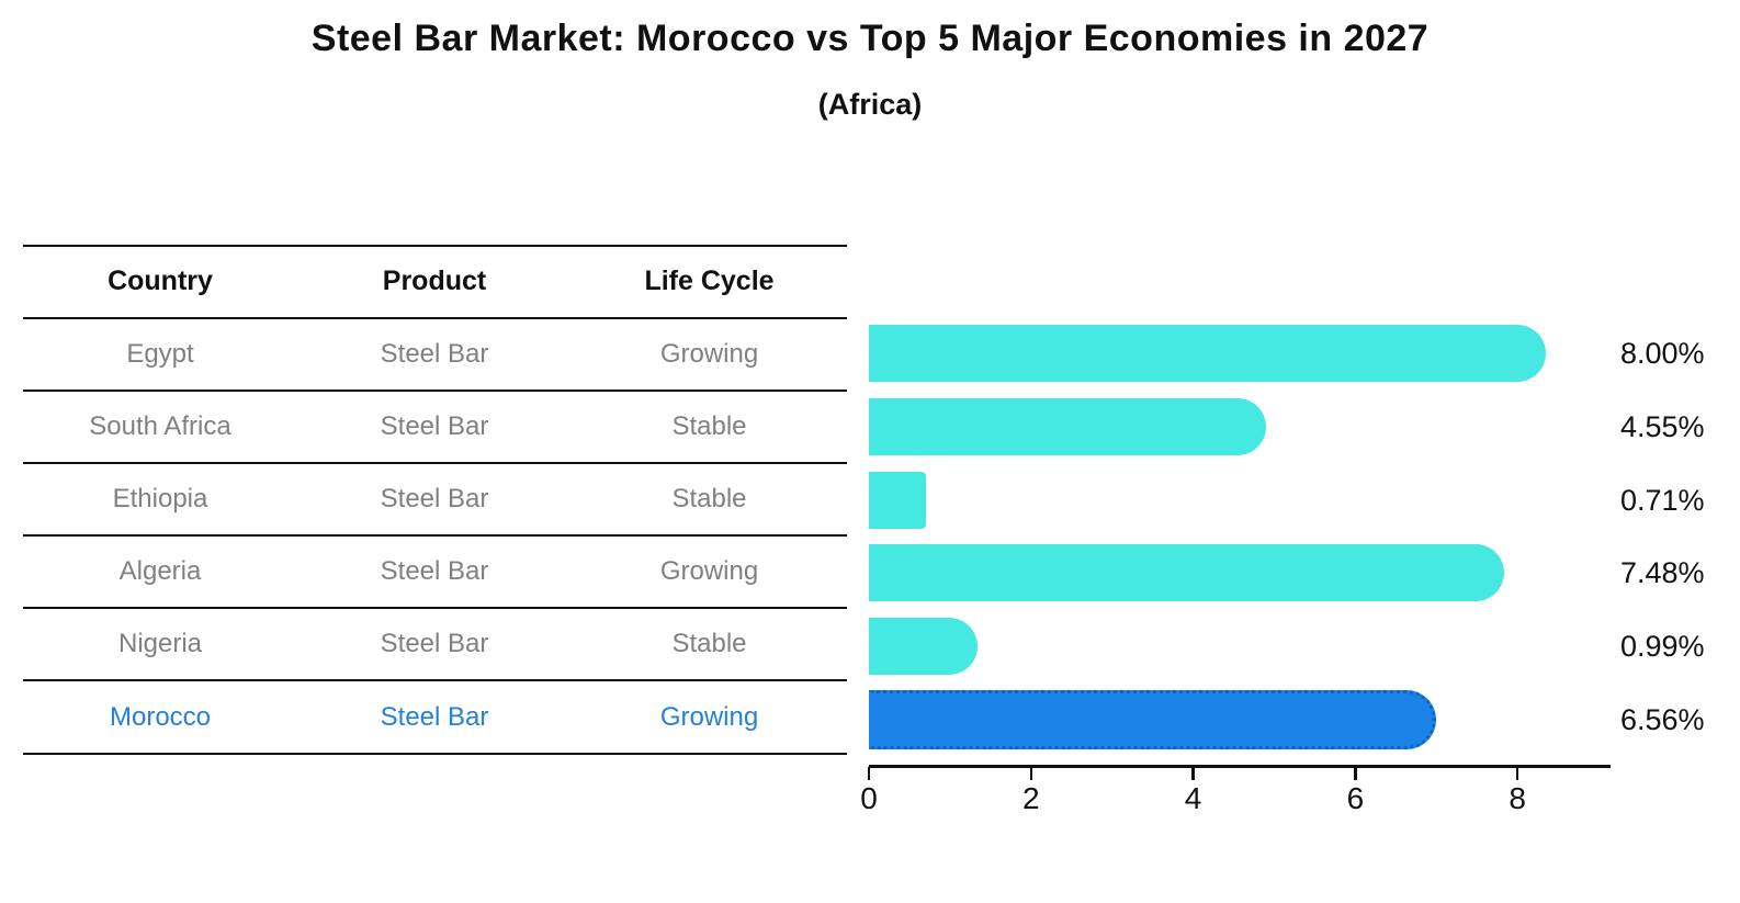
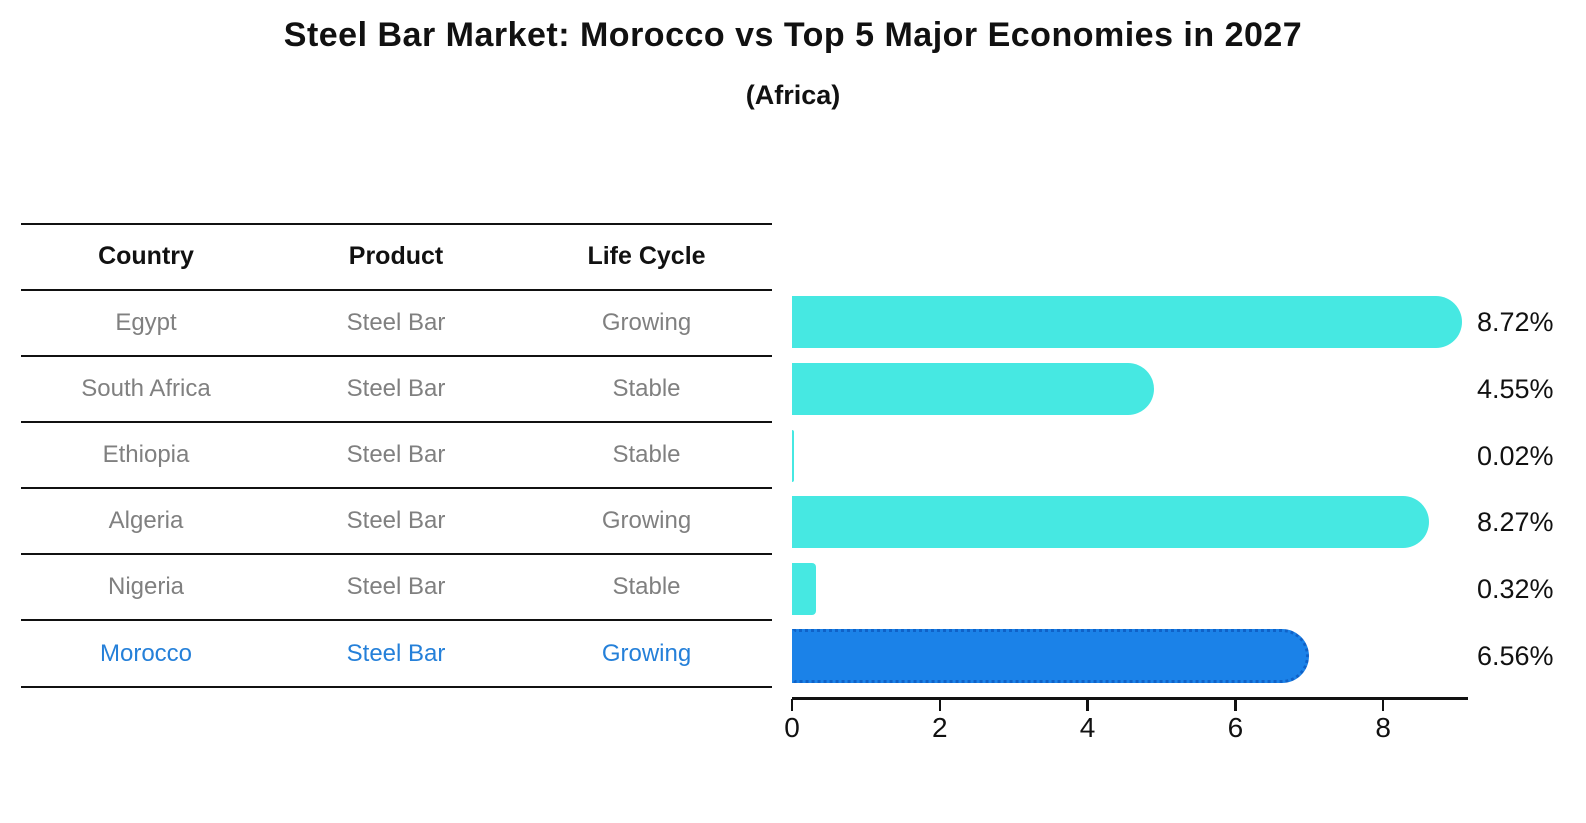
Egypt: 8.00% -> 8.72%
Ethiopia: 0.71% -> 0.02%
Algeria: 7.48% -> 8.27%
Nigeria: 0.99% -> 0.32%
